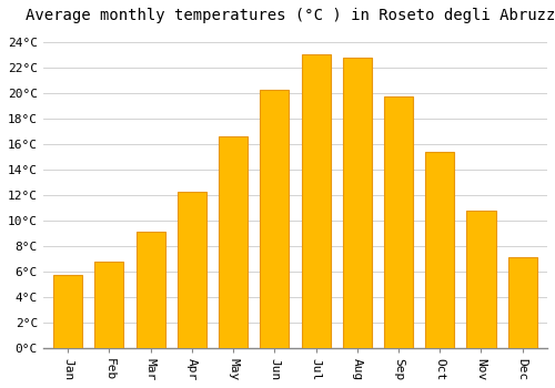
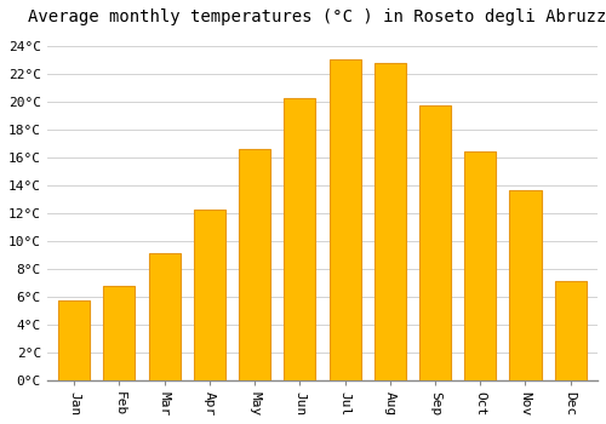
Oct: 15.4°C -> 16.4°C
Nov: 10.8°C -> 13.6°C
